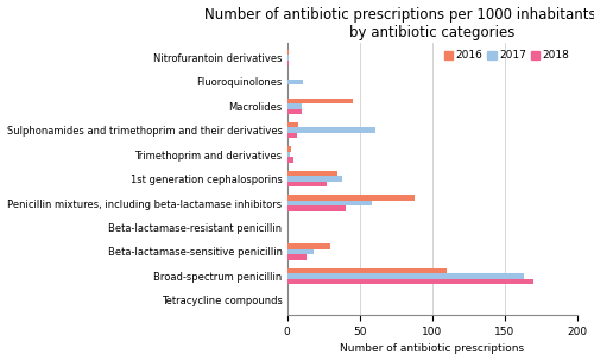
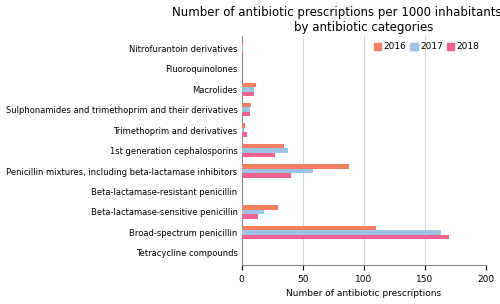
2017/Fluoroquinolones: 11 -> 0
2016/Macrolides: 45 -> 12
2017/Sulphonamides and trimethoprim and their derivatives: 61 -> 7
